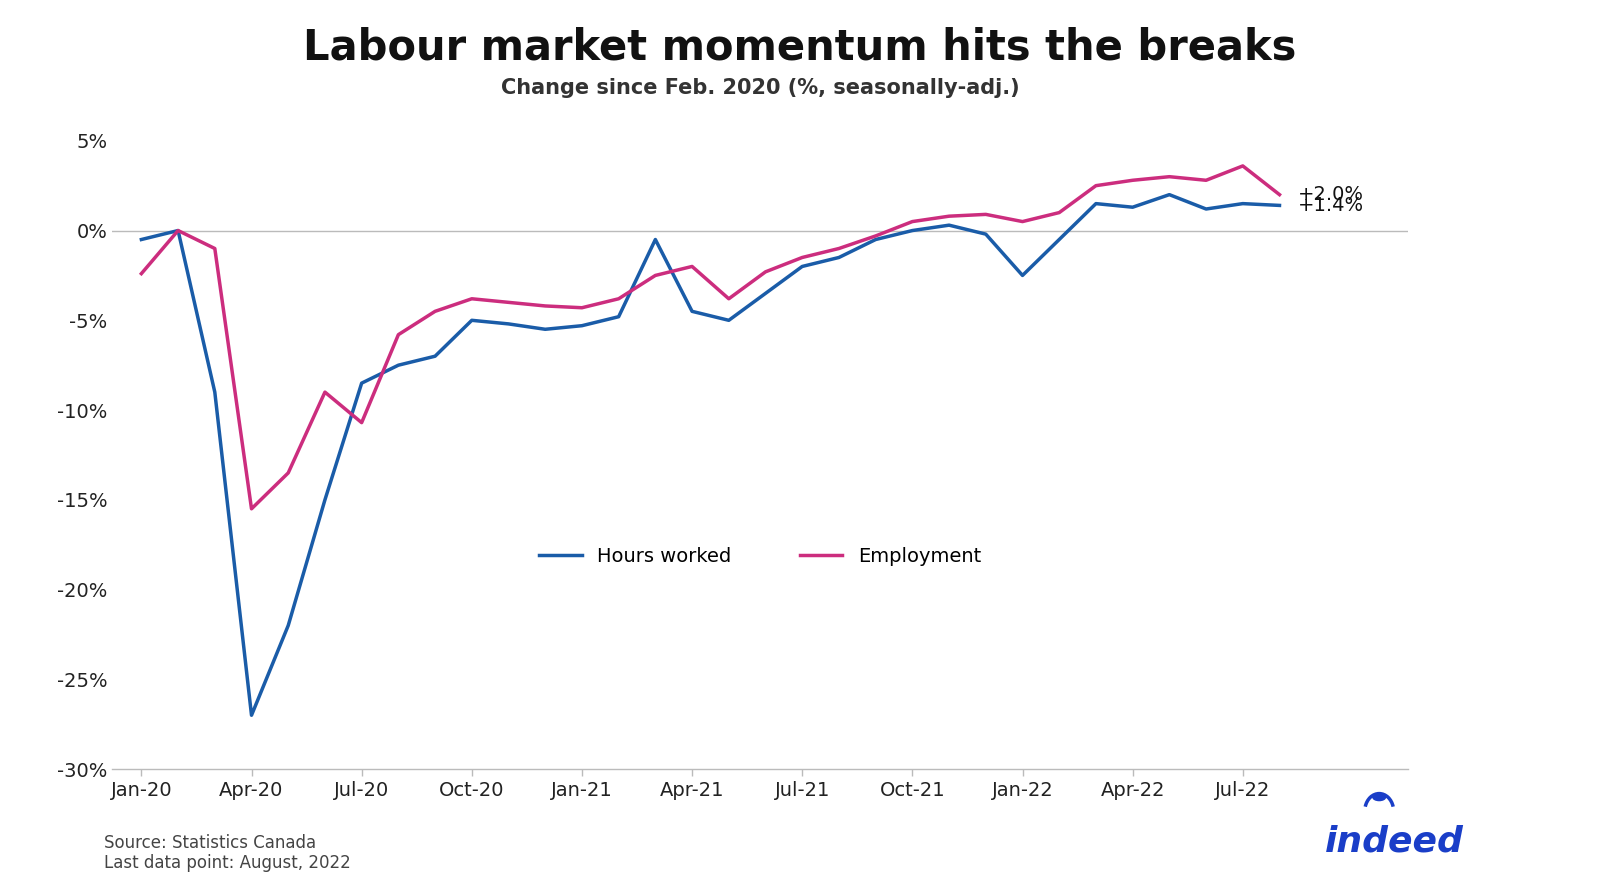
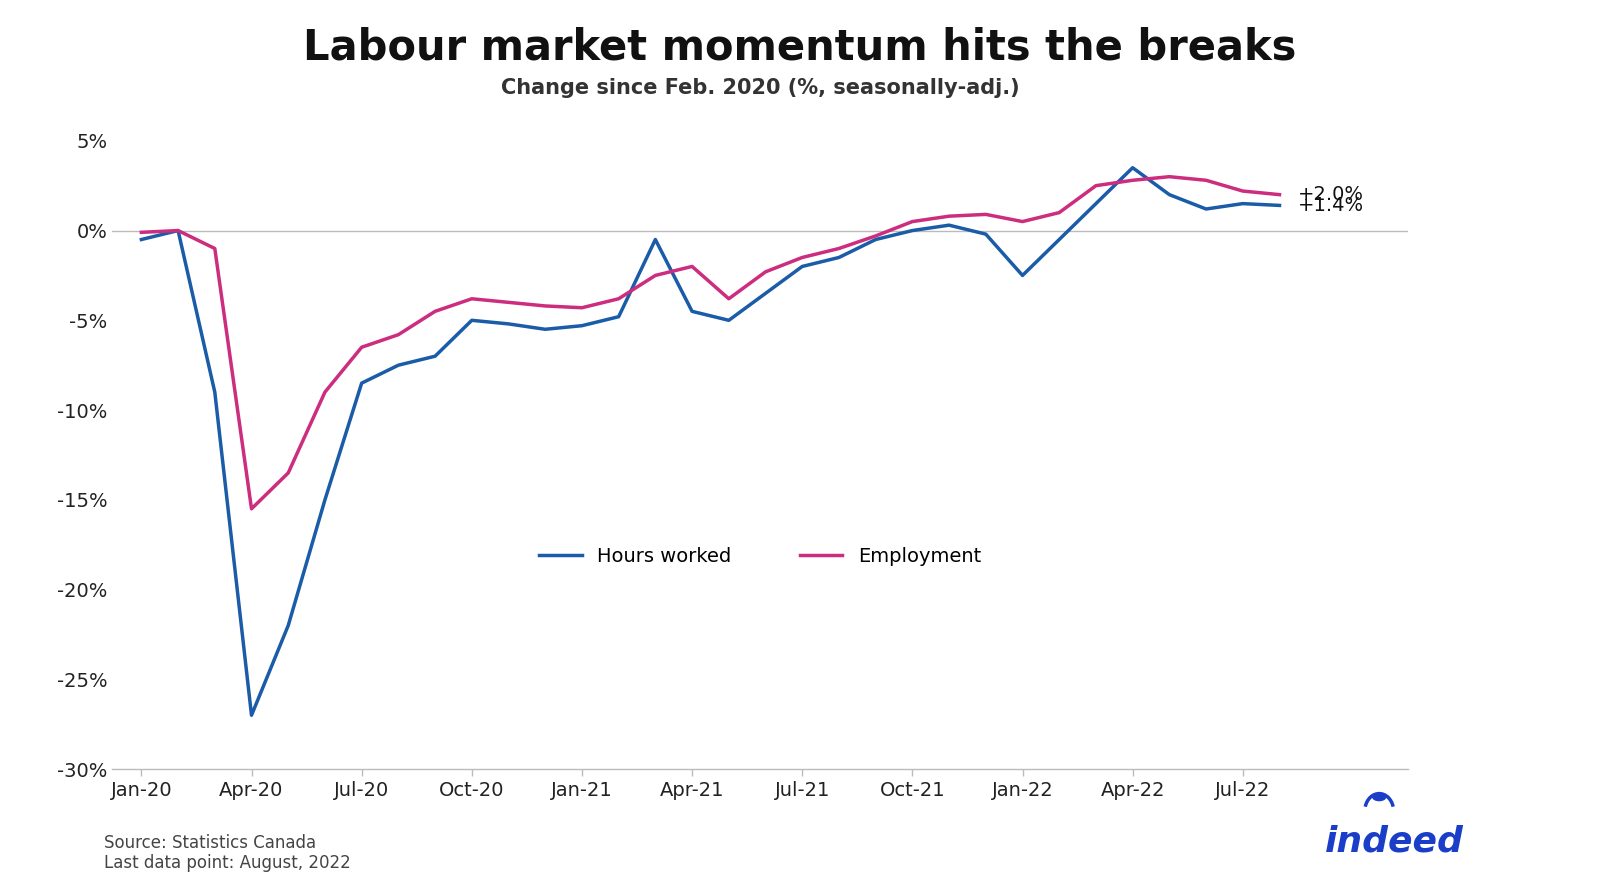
Employment/Jan-20: -2.4% -> -0.1%
Employment/Jul-20: -10.7% -> -6.5%
Hours worked/Apr-22: 1.3% -> 3.5%
Employment/Jul-22: 3.6% -> 2.2%
